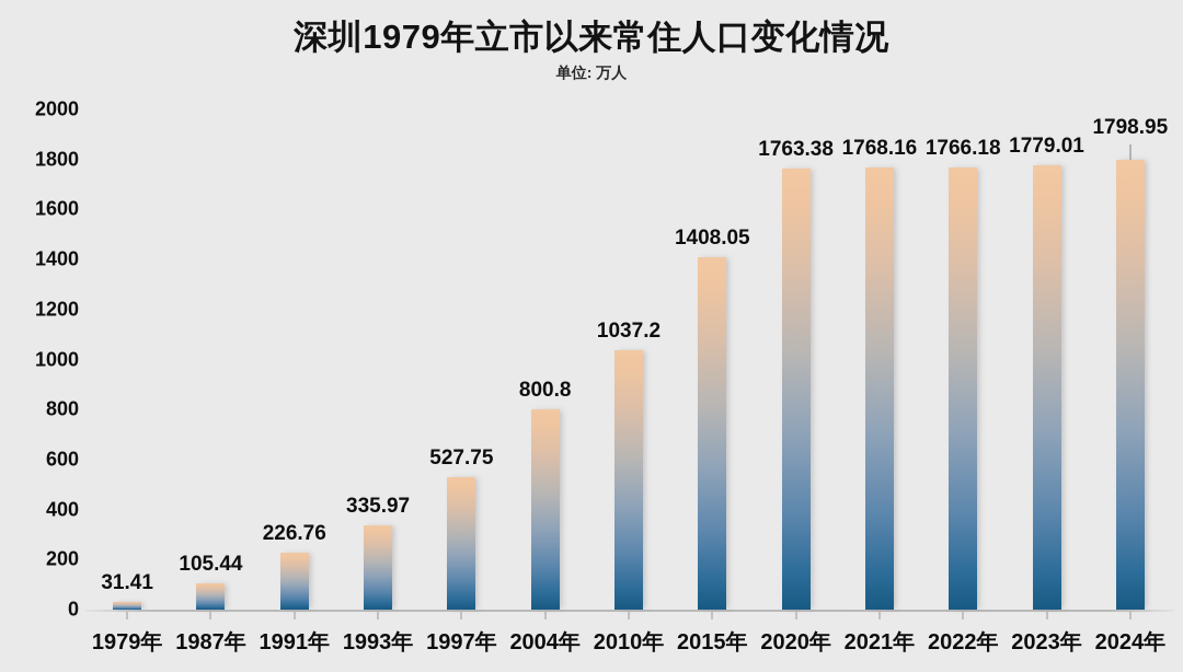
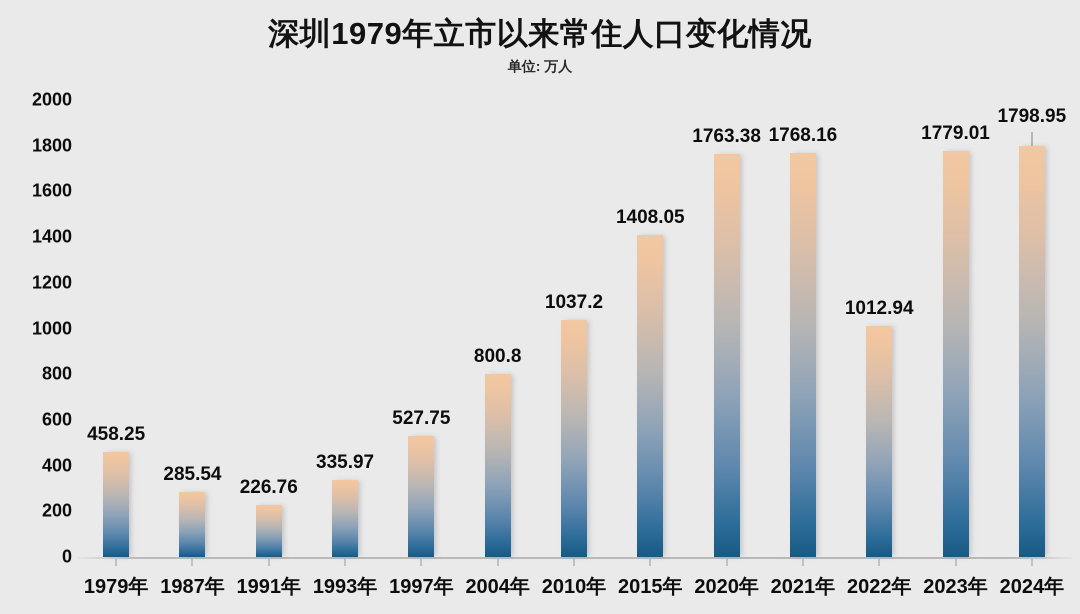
1979年: 31.41 -> 458.25
1987年: 105.44 -> 285.54
2022年: 1766.18 -> 1012.94
